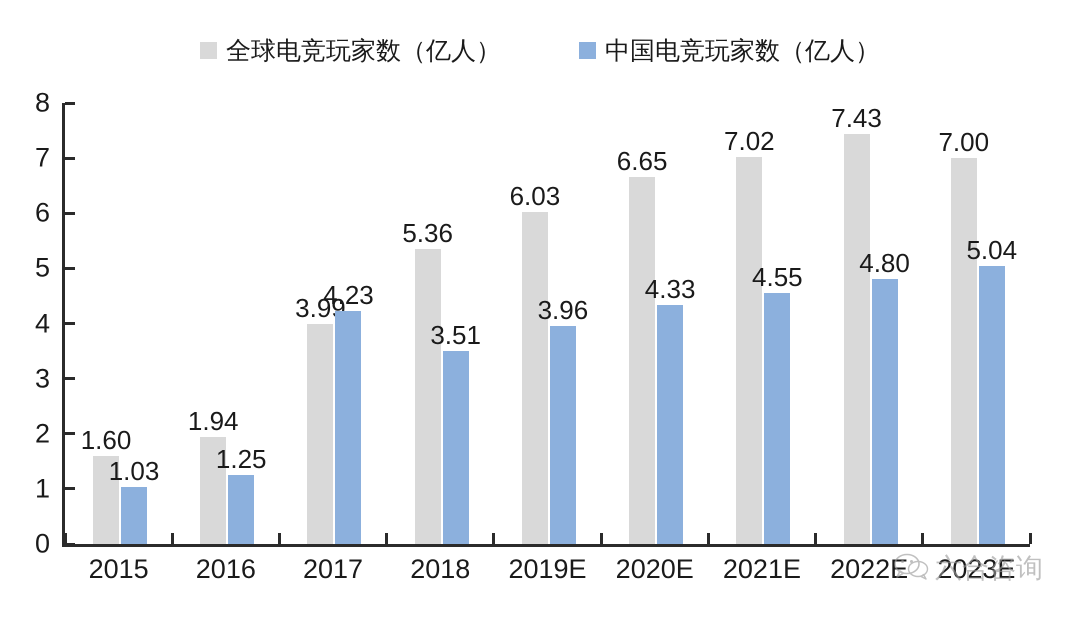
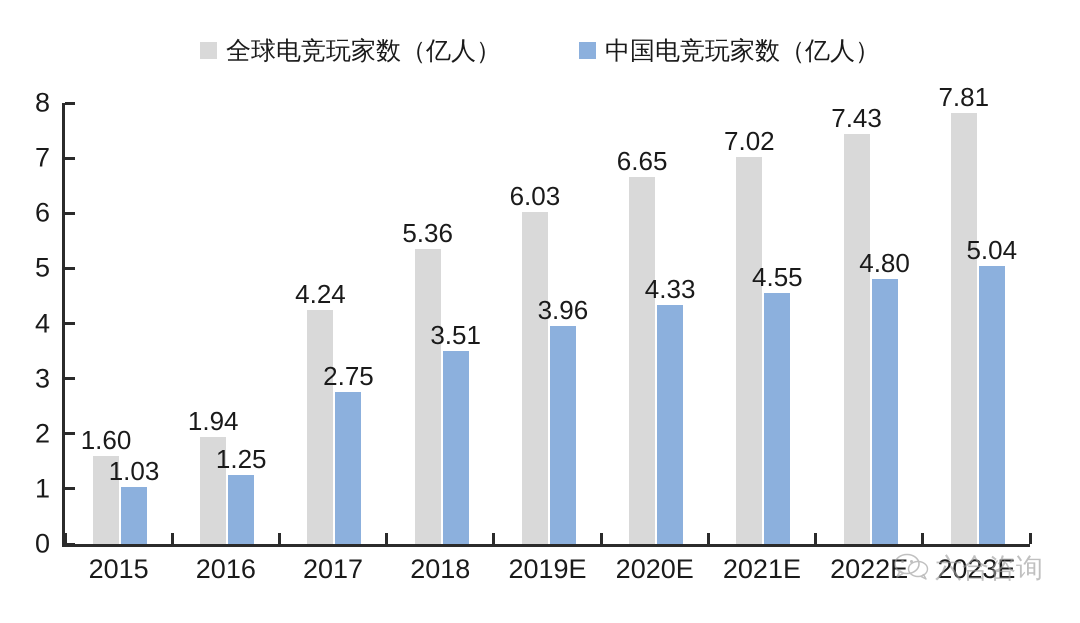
全球电竞玩家数（亿人）/2017: 3.99 -> 4.24
中国电竞玩家数（亿人）/2017: 4.23 -> 2.75
全球电竞玩家数（亿人）/2023E: 7.00 -> 7.81
